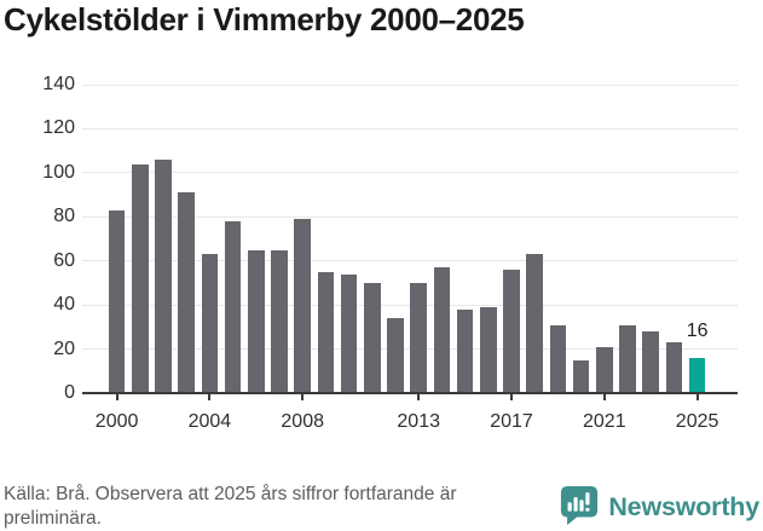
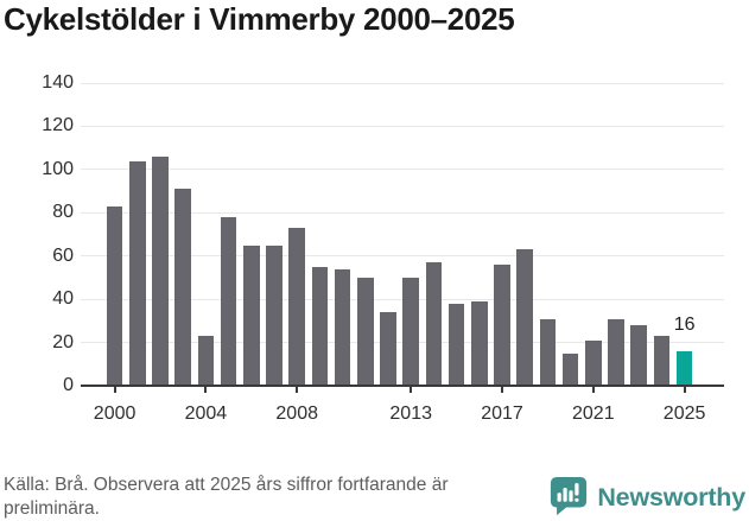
2004: 63 -> 23
2008: 79 -> 73
